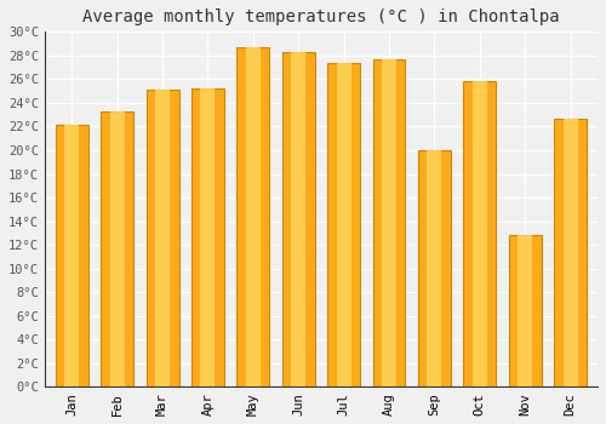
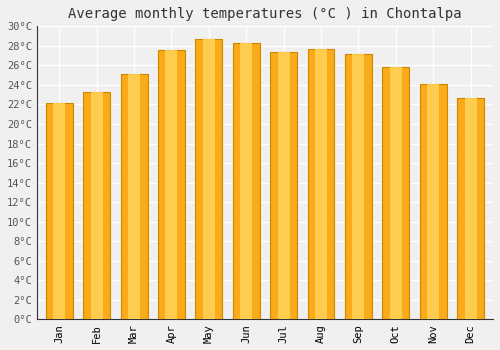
Apr: 25.2°C -> 27.6°C
Sep: 20.0°C -> 27.2°C
Nov: 12.8°C -> 24.1°C
